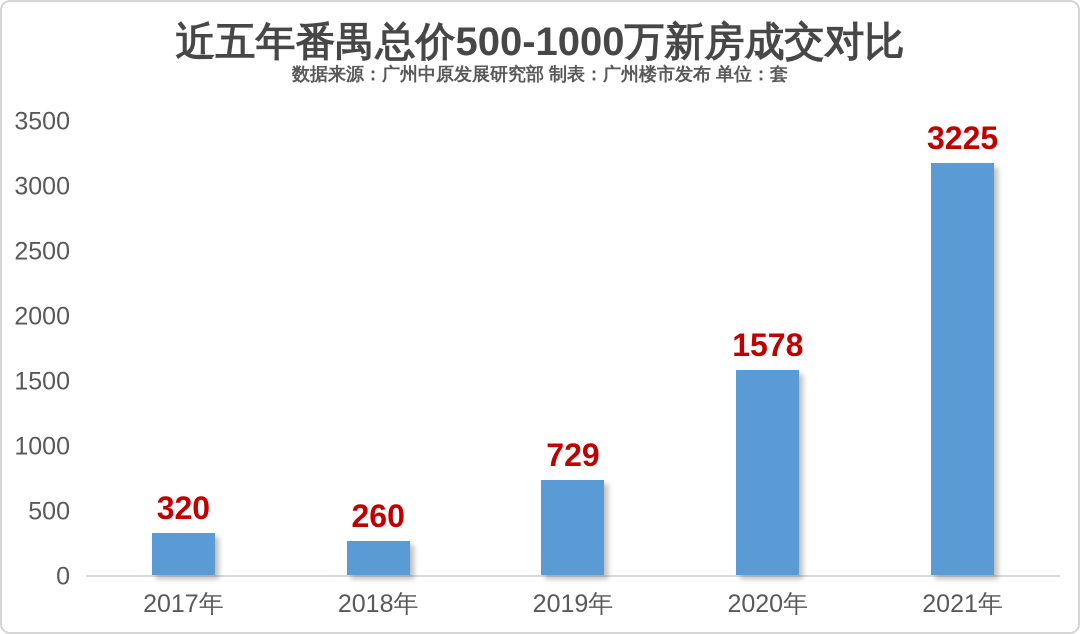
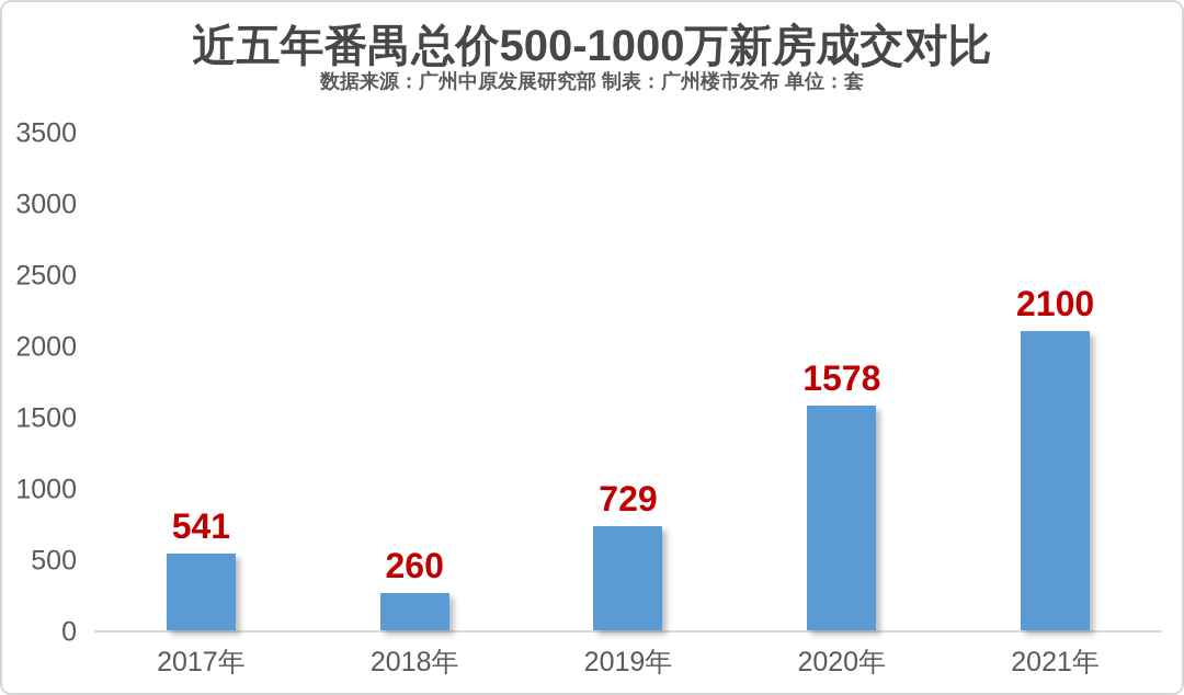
2017年: 320 -> 541
2021年: 3225 -> 2100
